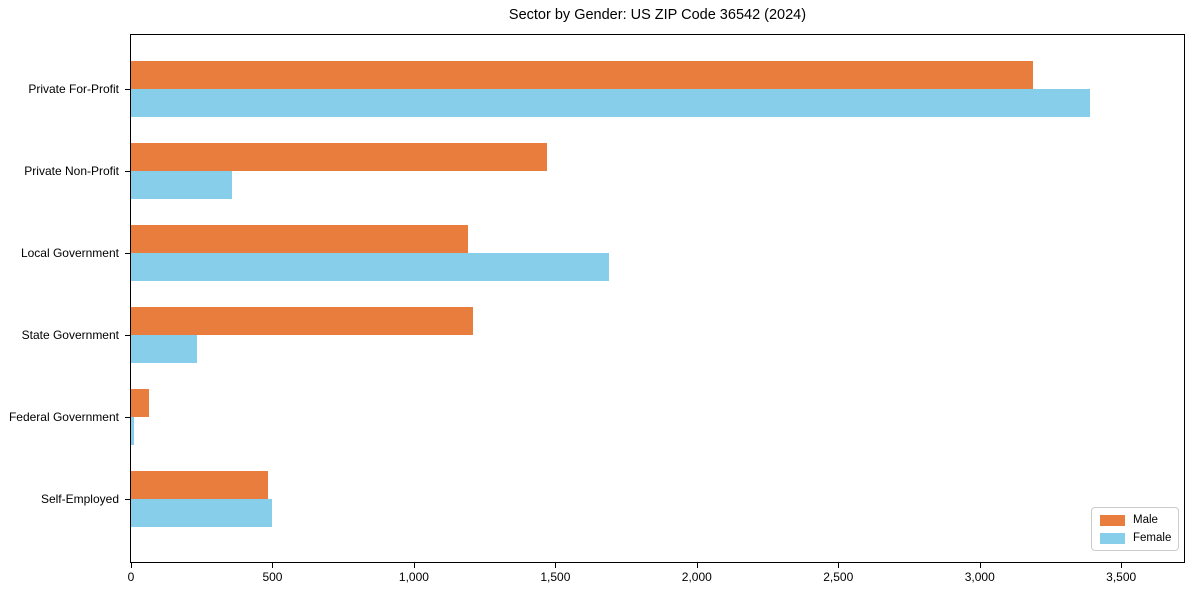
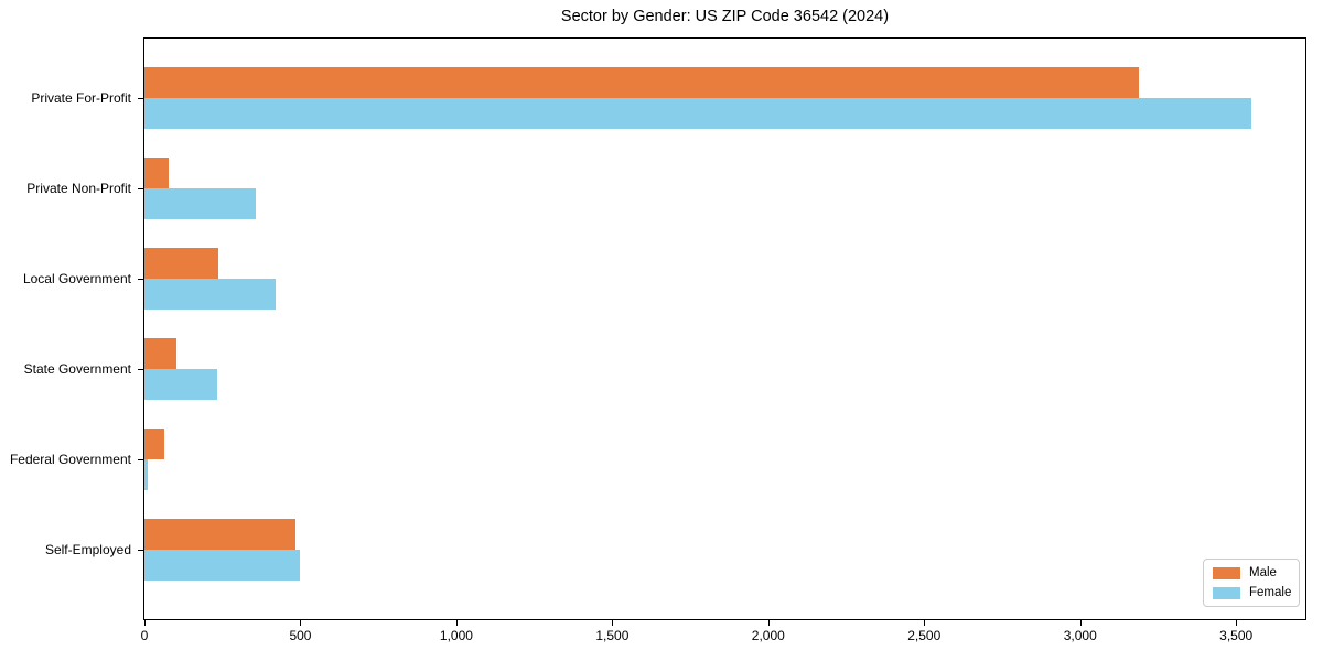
Female/Private For-Profit: 3390 -> 3550
Male/Private Non-Profit: 1470 -> 80
Male/Local Government: 1190 -> 240
Female/Local Government: 1690 -> 420
Male/State Government: 1210 -> 100
